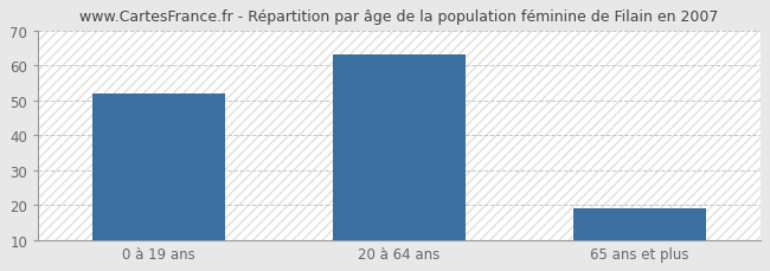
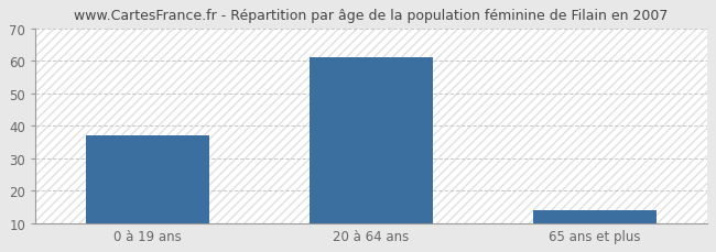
0 à 19 ans: 52 -> 37
20 à 64 ans: 63 -> 61
65 ans et plus: 19 -> 14
